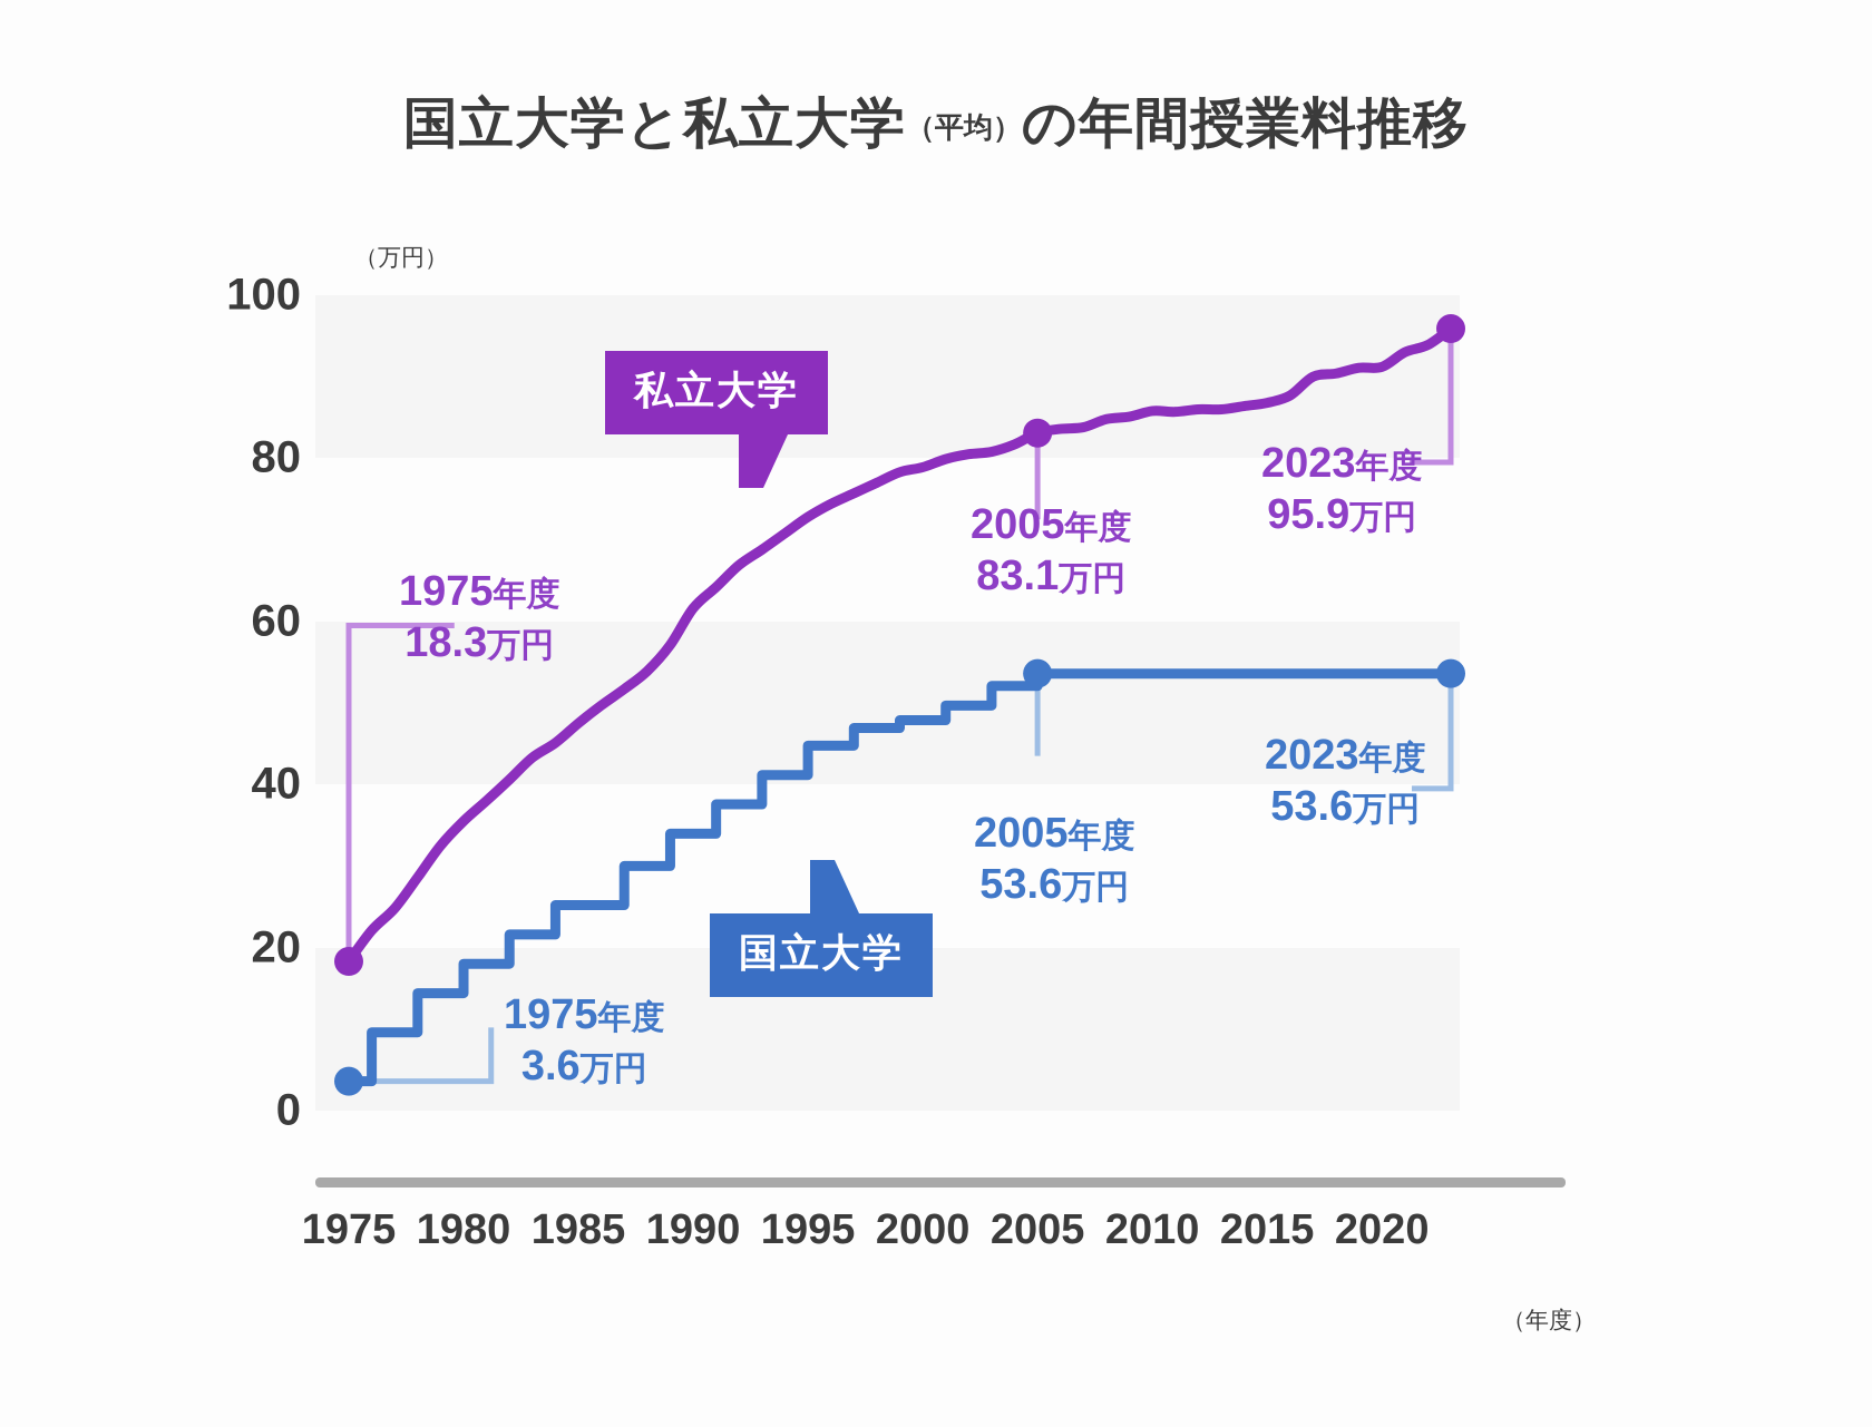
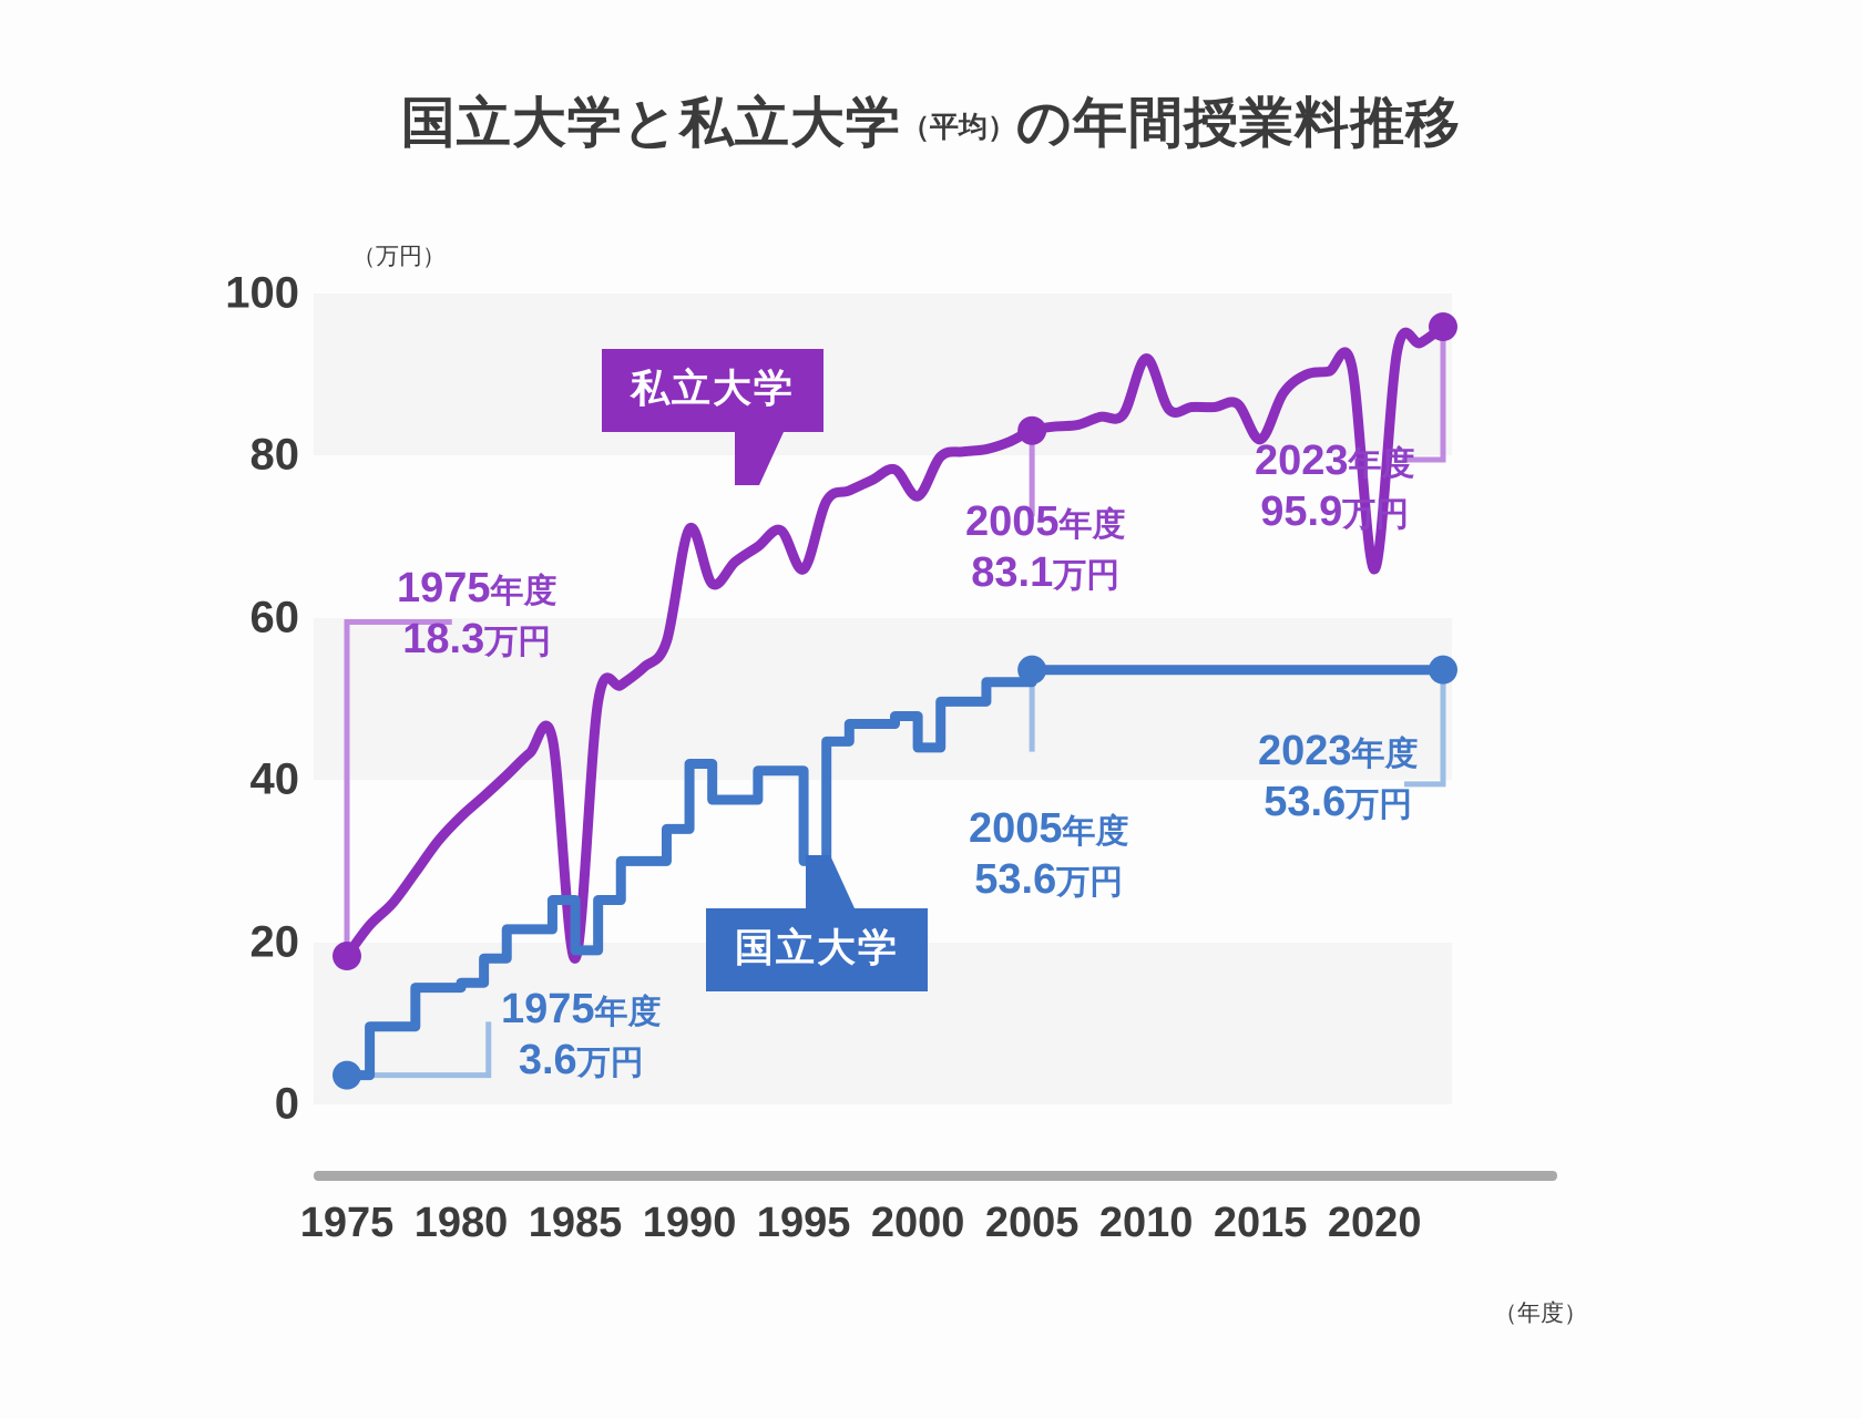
国立大学/1980: 18 -> 15
私立大学/1985: 48 -> 18
国立大学/1985: 25 -> 19
私立大学/1990: 62 -> 71
国立大学/1990: 34 -> 42
私立大学/1995: 73 -> 66
国立大学/1995: 45 -> 30
私立大学/2000: 79 -> 75
国立大学/2000: 48 -> 44
私立大学/2010: 86 -> 92
私立大学/2015: 87 -> 82
私立大学/2020: 91 -> 66
